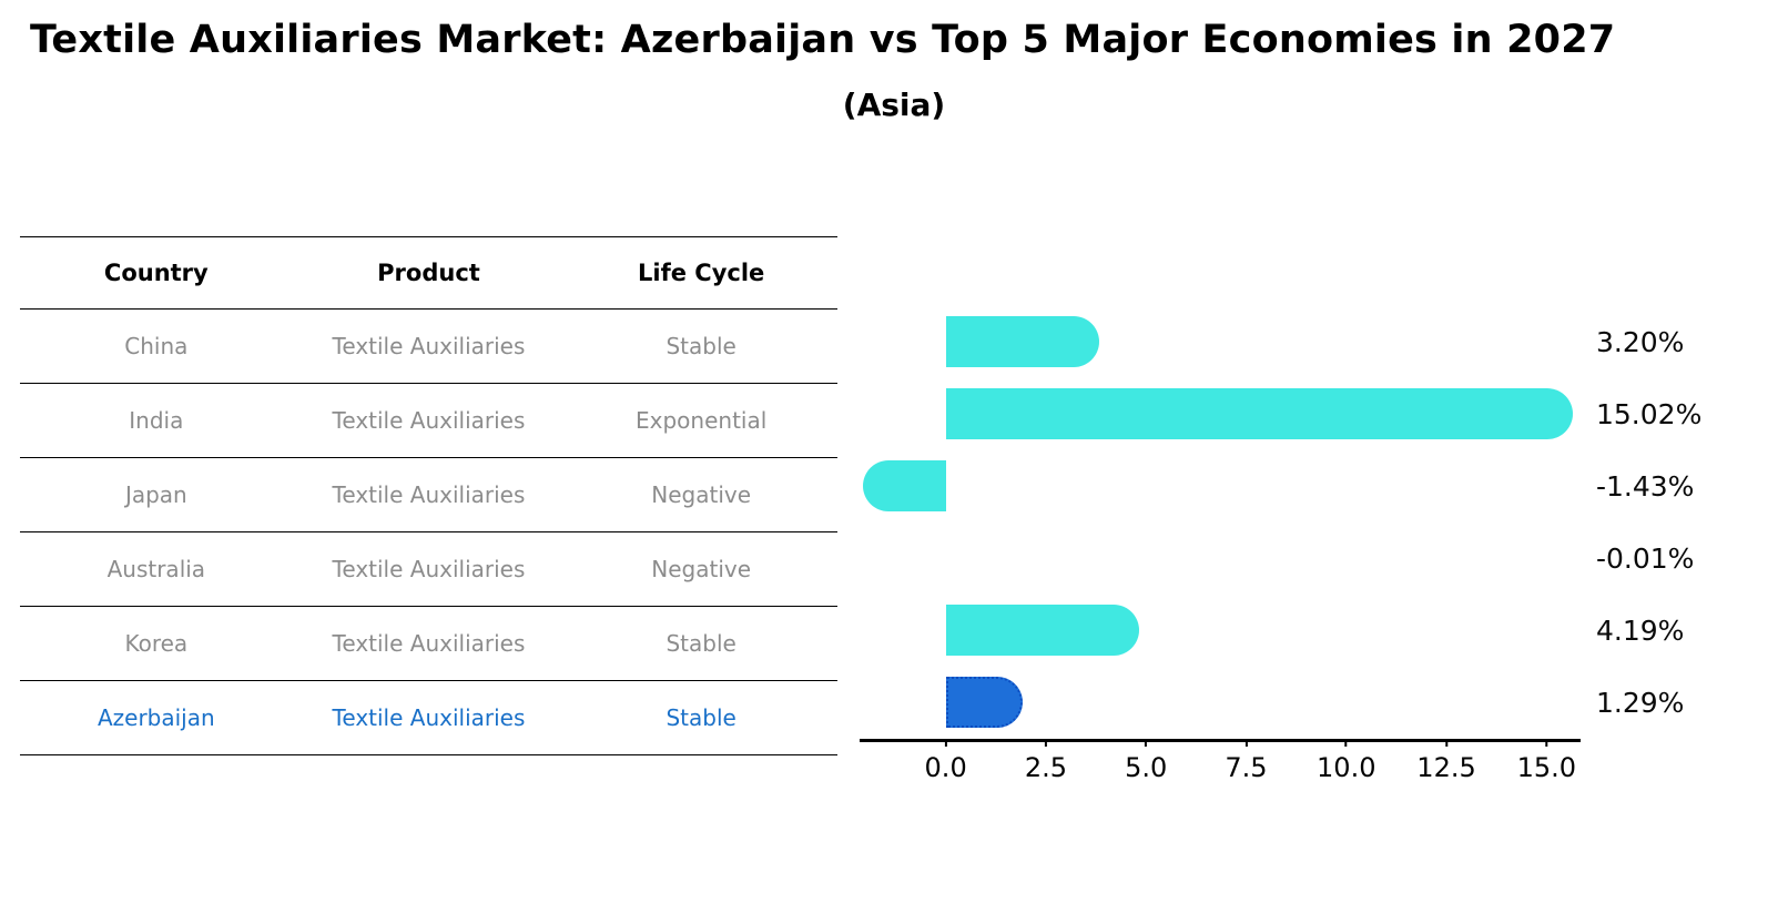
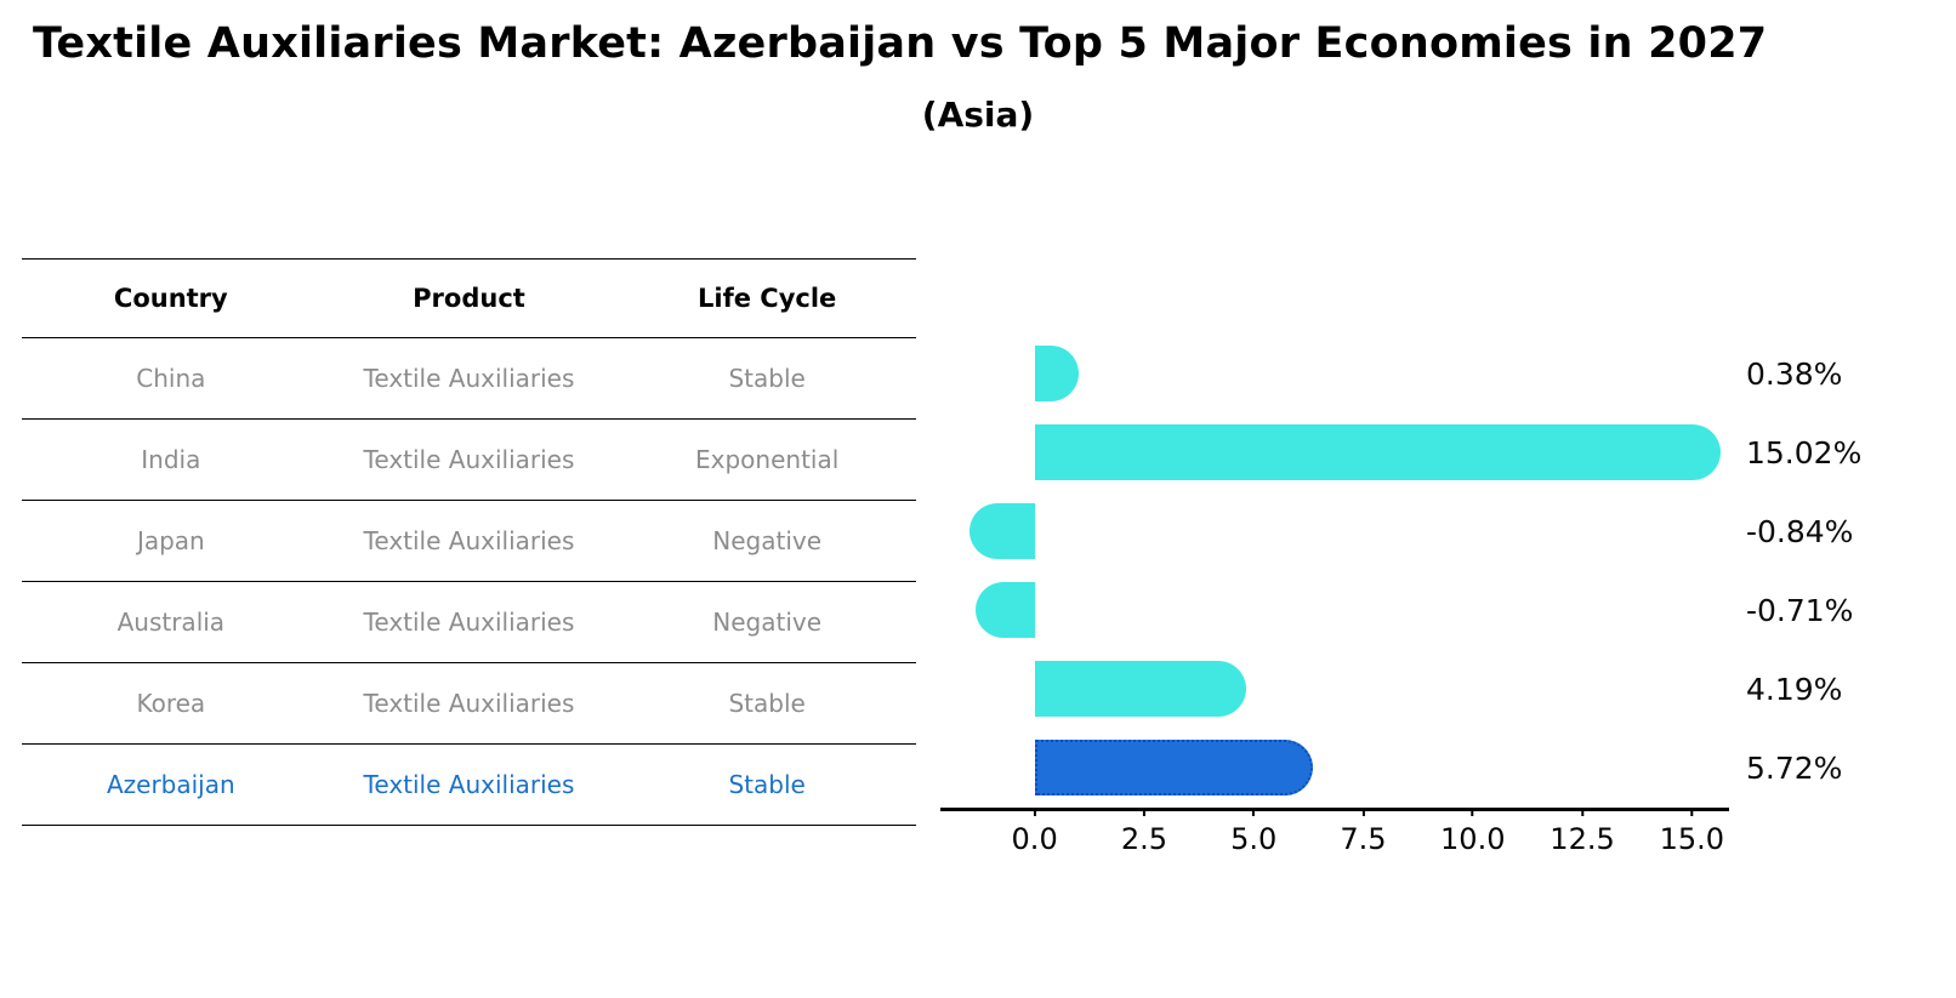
China: 3.20% -> 0.38%
Japan: -1.43% -> -0.84%
Australia: -0.01% -> -0.71%
Azerbaijan: 1.29% -> 5.72%
